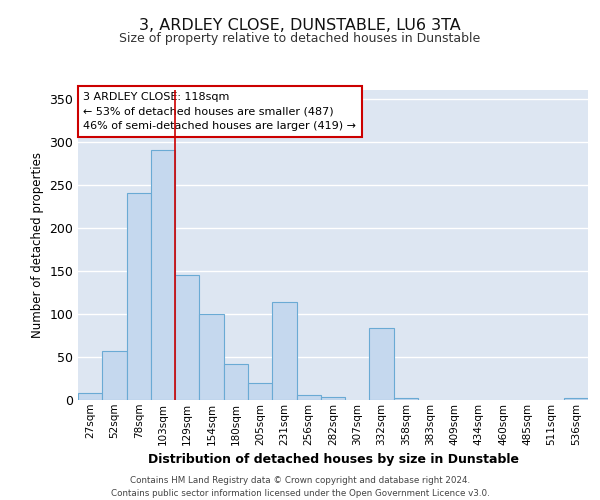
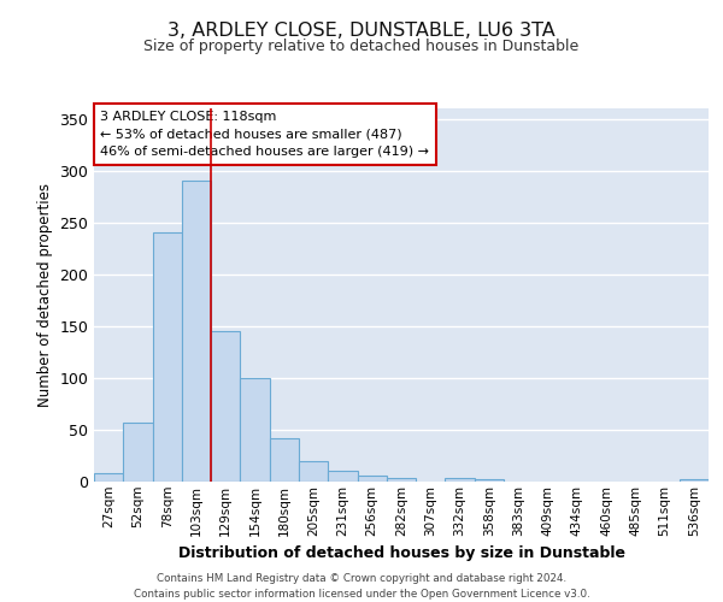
231sqm: 114 -> 10
332sqm: 84 -> 4
